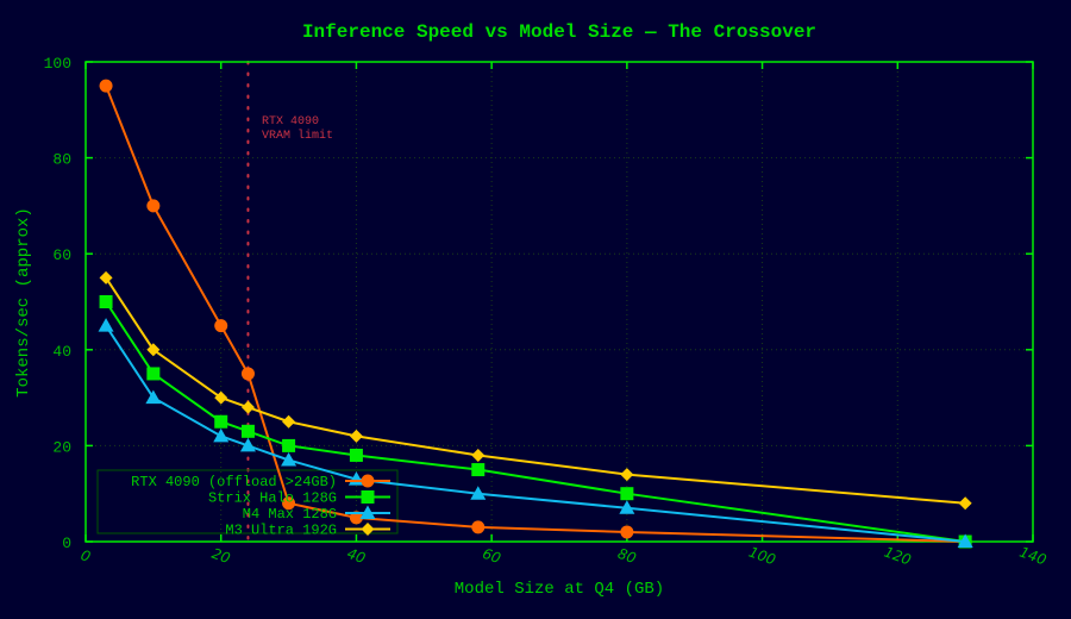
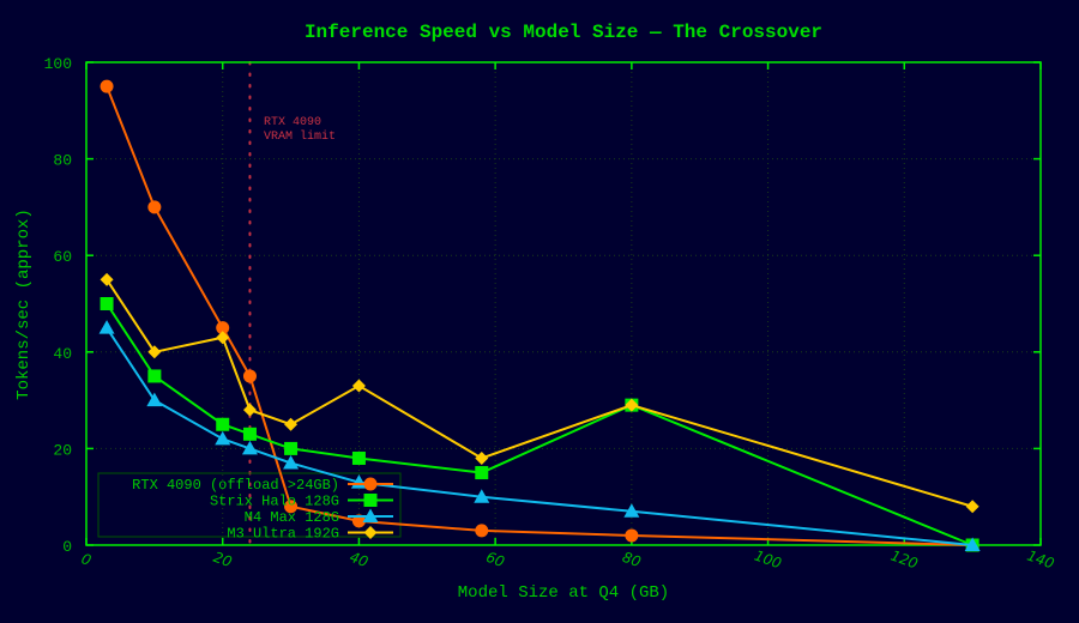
M3 Ultra 192G/20: 30 -> 43
M3 Ultra 192G/40: 22 -> 33
Strix Halo 128G/80: 10 -> 29
M3 Ultra 192G/80: 14 -> 29
